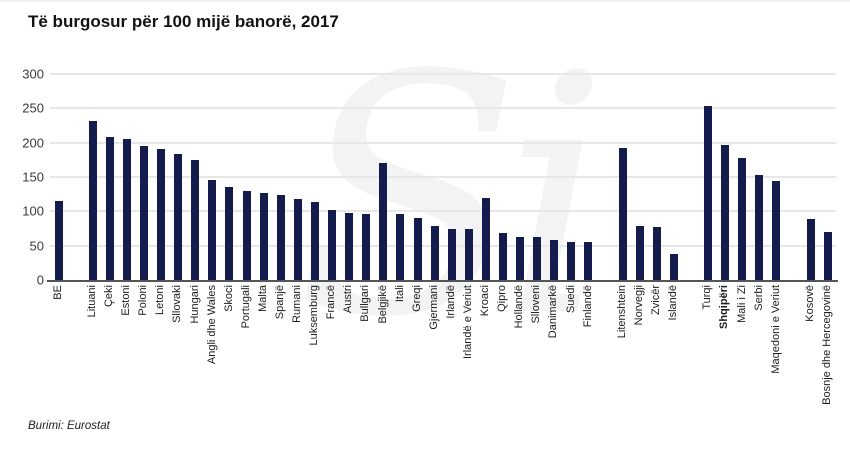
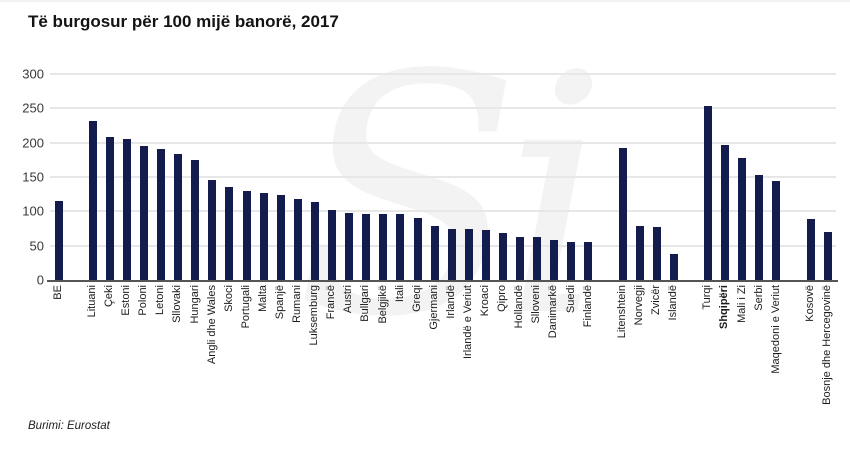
Belgjikë: 170 -> 100
Kroaci: 120 -> 70
